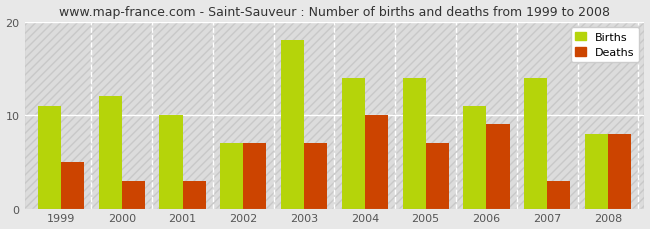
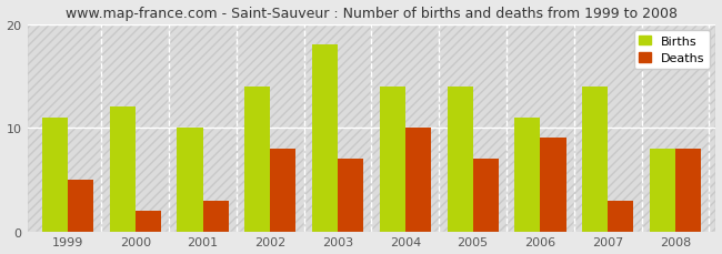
Deaths/2000: 3 -> 2
Births/2002: 7 -> 14
Deaths/2002: 7 -> 8
